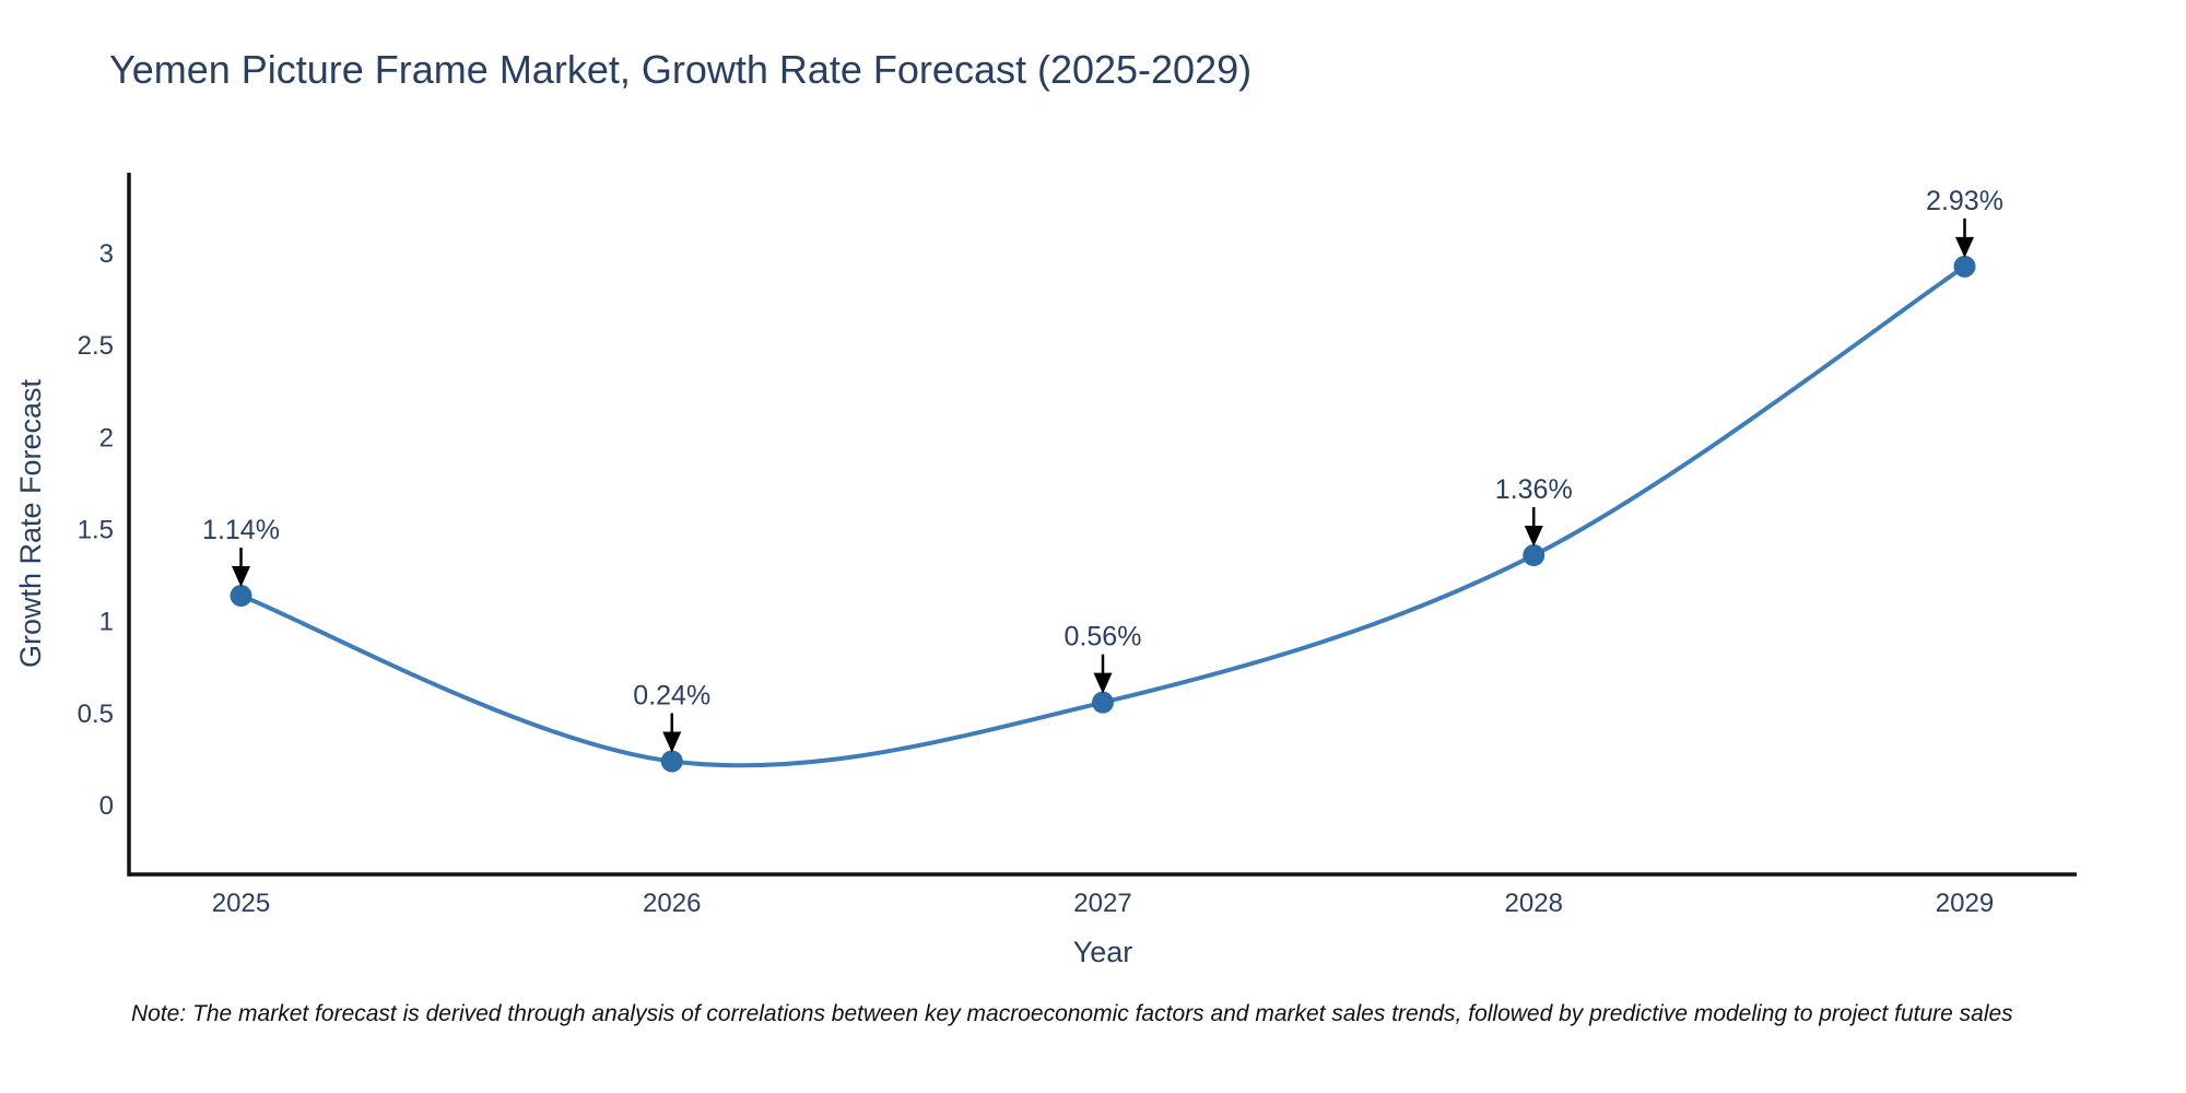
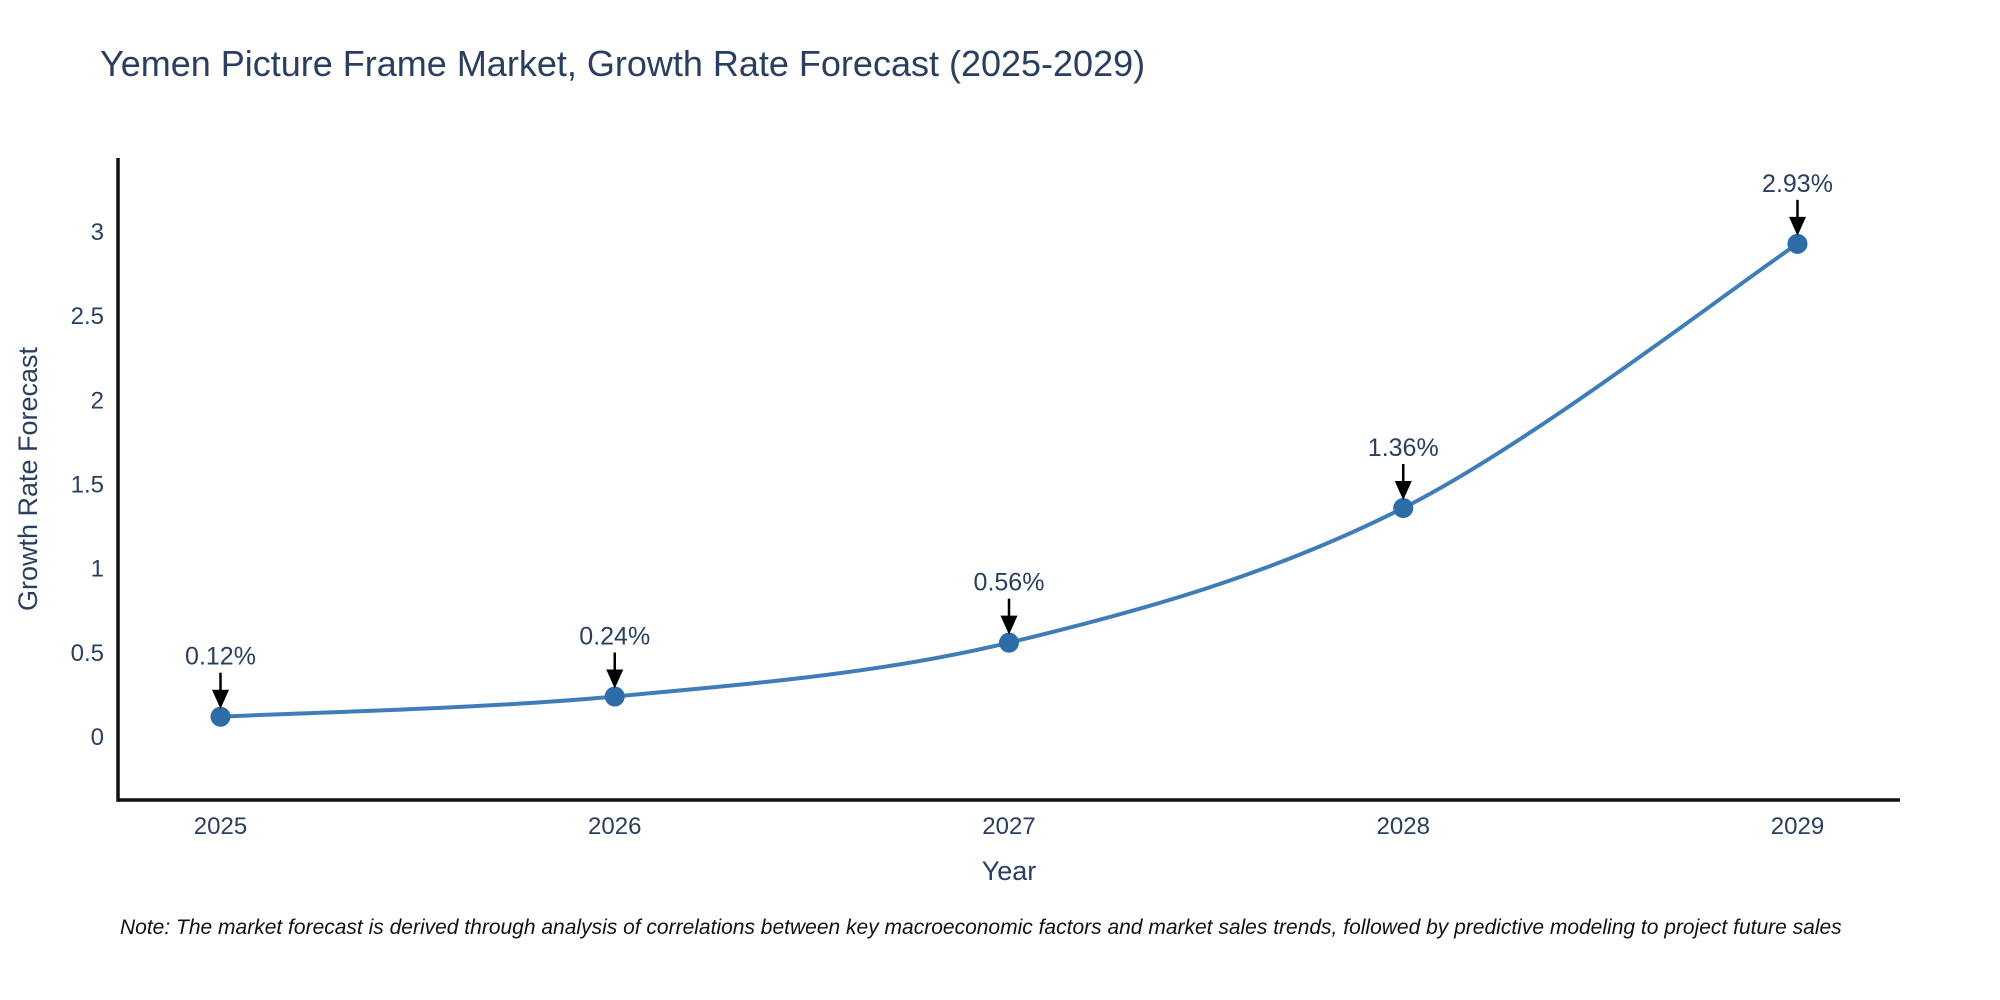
2025: 1.14% -> 0.12%
